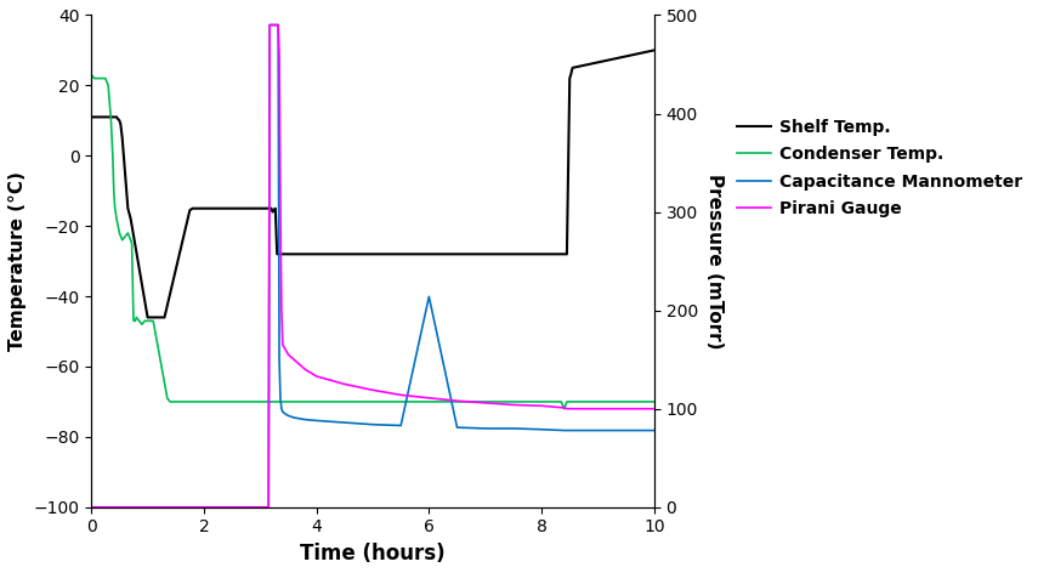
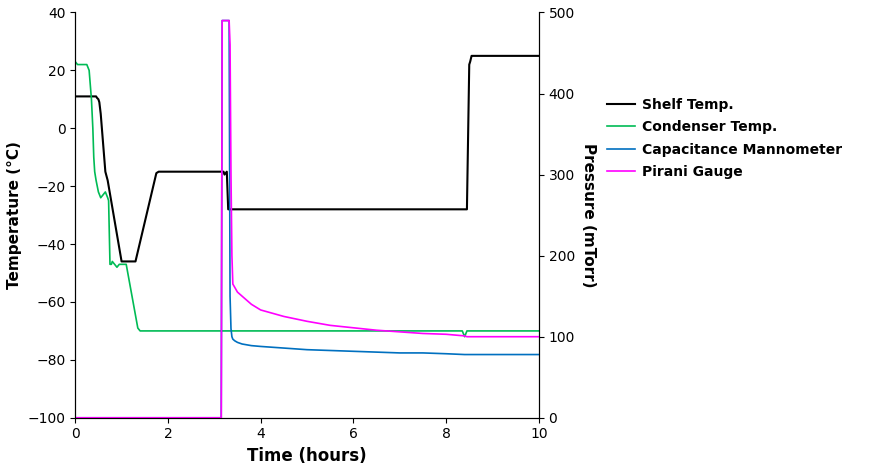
Capacitance Mannometer/6: 214 -> 82
Shelf Temp./10: 30.0 -> 25.0
